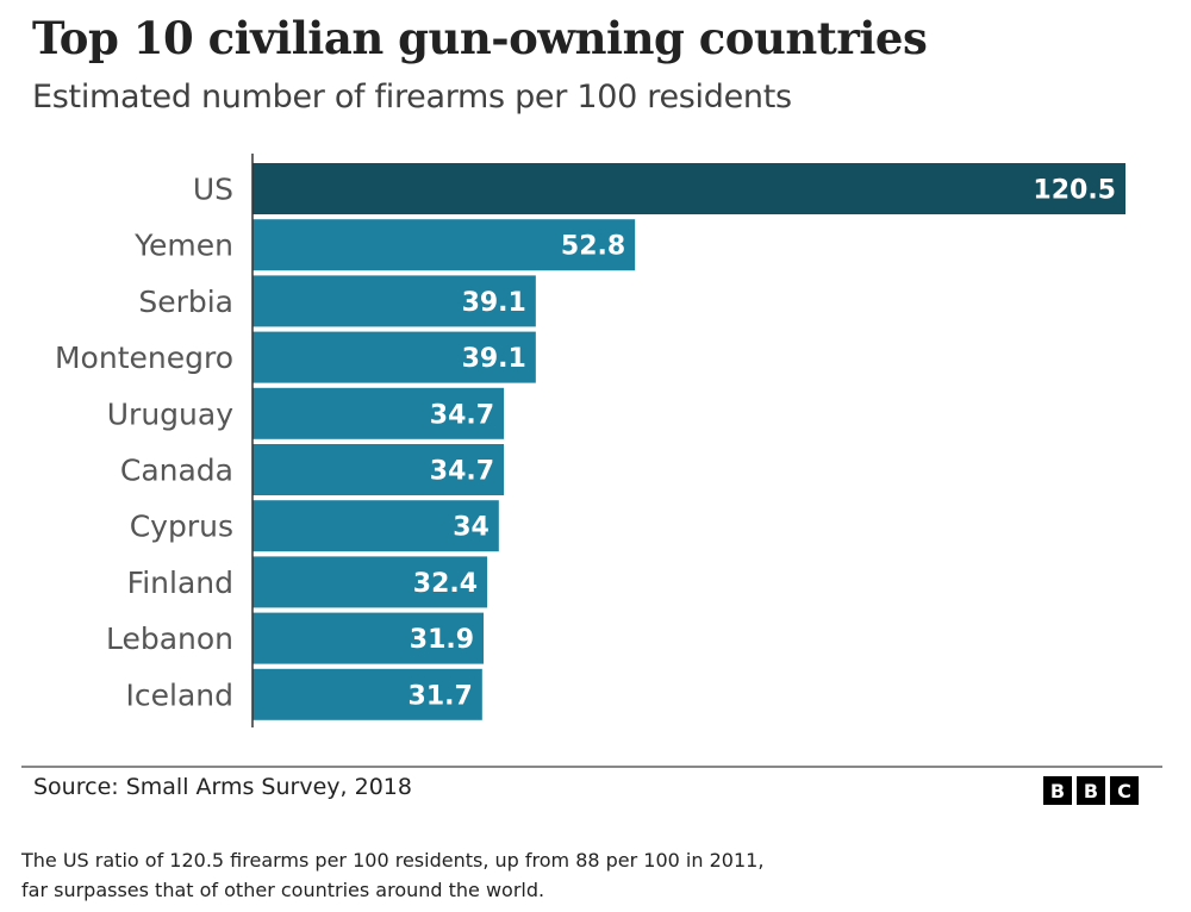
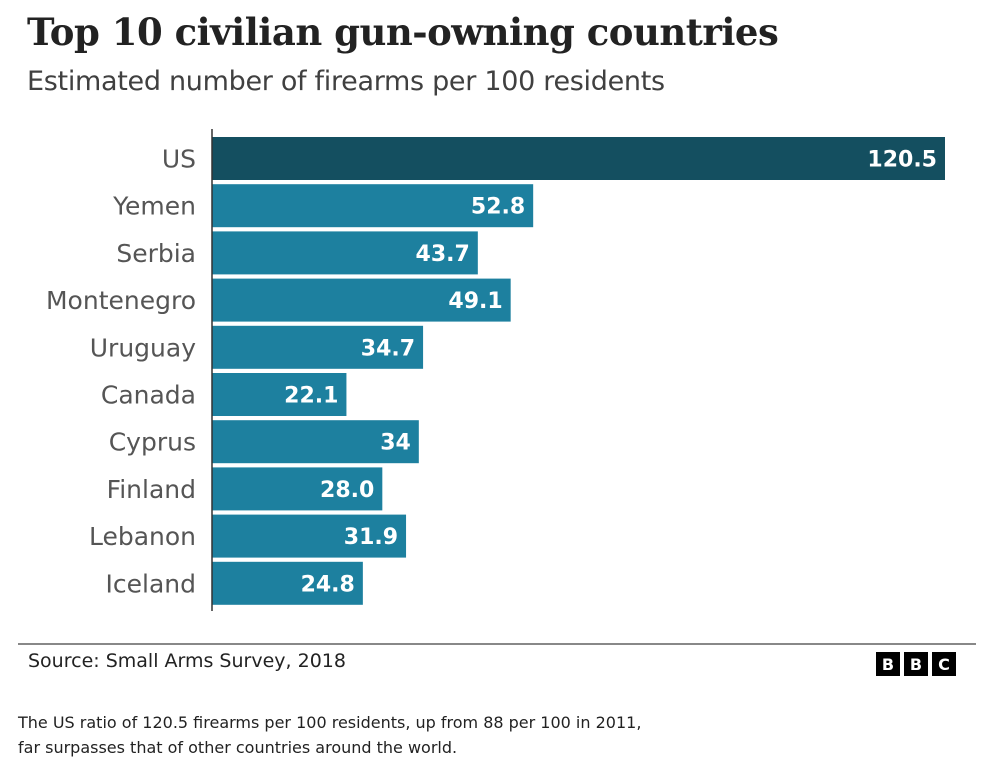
Serbia: 39.1 -> 43.7
Montenegro: 39.1 -> 49.1
Canada: 34.7 -> 22.1
Finland: 32.4 -> 28.0
Iceland: 31.7 -> 24.8
